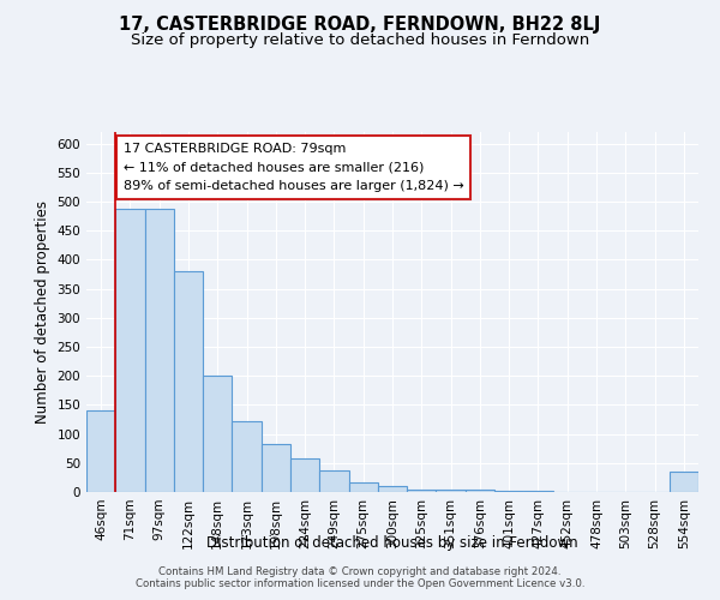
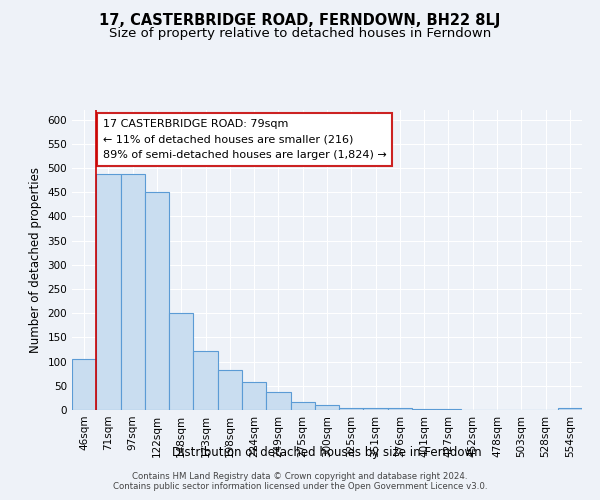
46sqm: 140 -> 105
122sqm: 380 -> 450
554sqm: 35 -> 5
